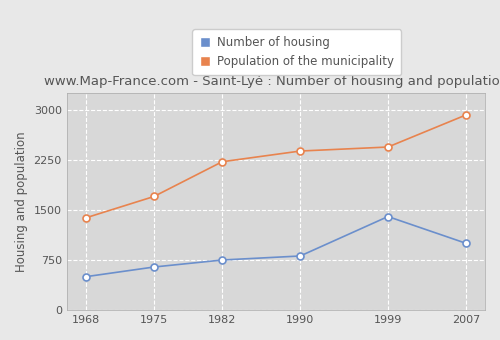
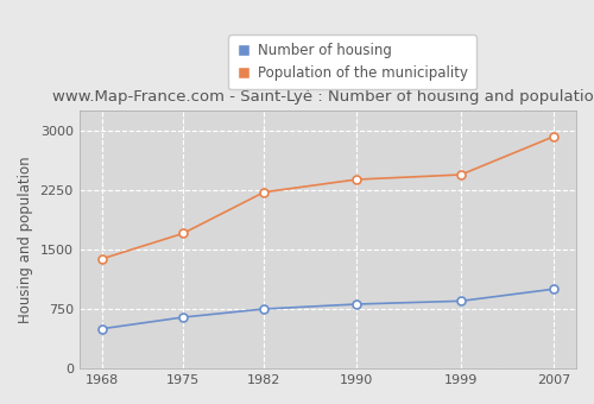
Number of housing/1999: 1400 -> 850
